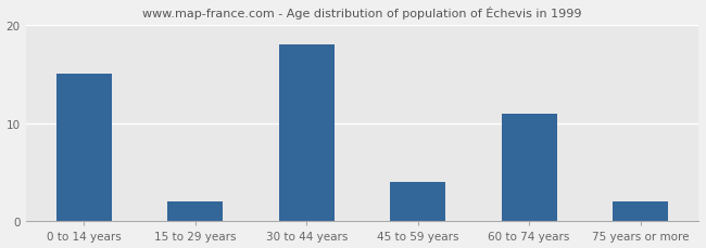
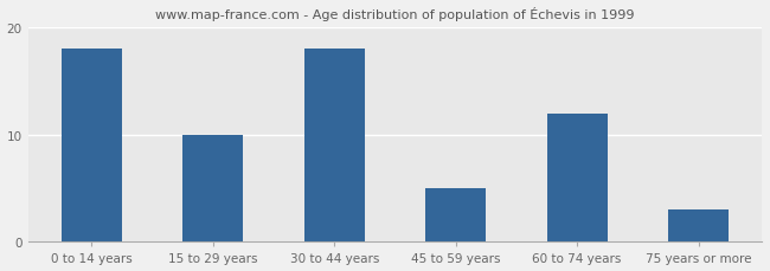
0 to 14 years: 15 -> 18
15 to 29 years: 2 -> 10
45 to 59 years: 4 -> 5
60 to 74 years: 11 -> 12
75 years or more: 2 -> 3
